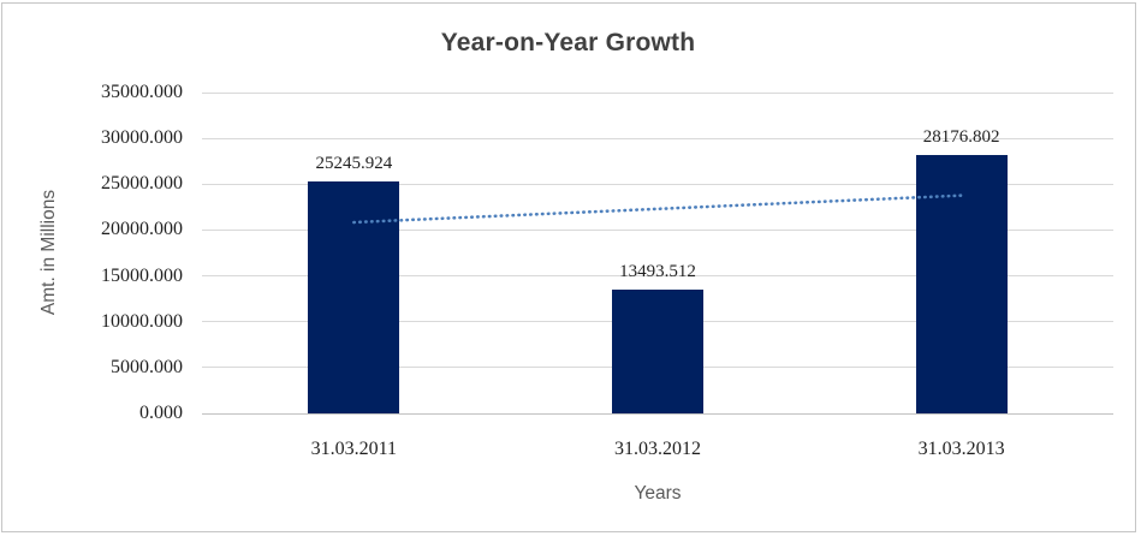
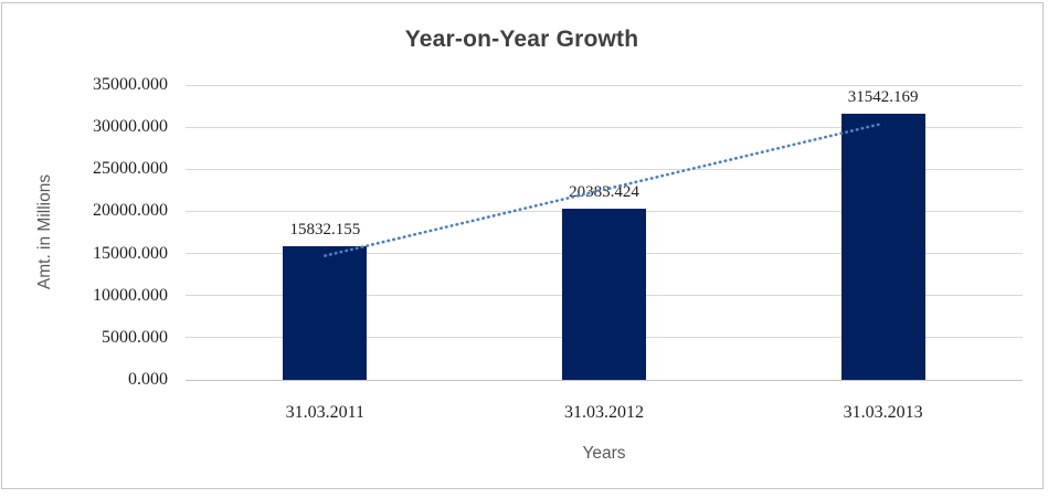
31.03.2011: 25245.924 -> 15832.155
31.03.2012: 13493.512 -> 20383.424
31.03.2013: 28176.802 -> 31542.169
